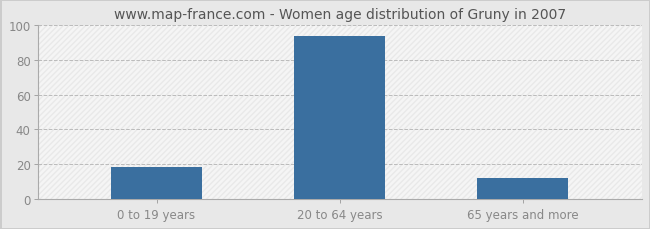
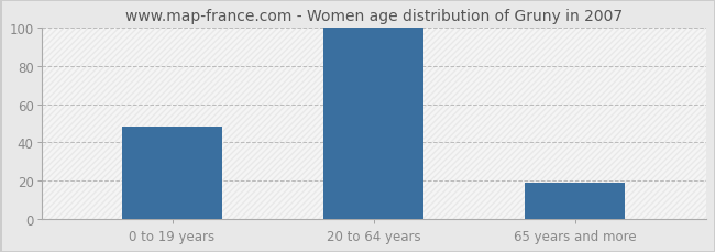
0 to 19 years: 18 -> 48
20 to 64 years: 94 -> 100
65 years and more: 12 -> 19
